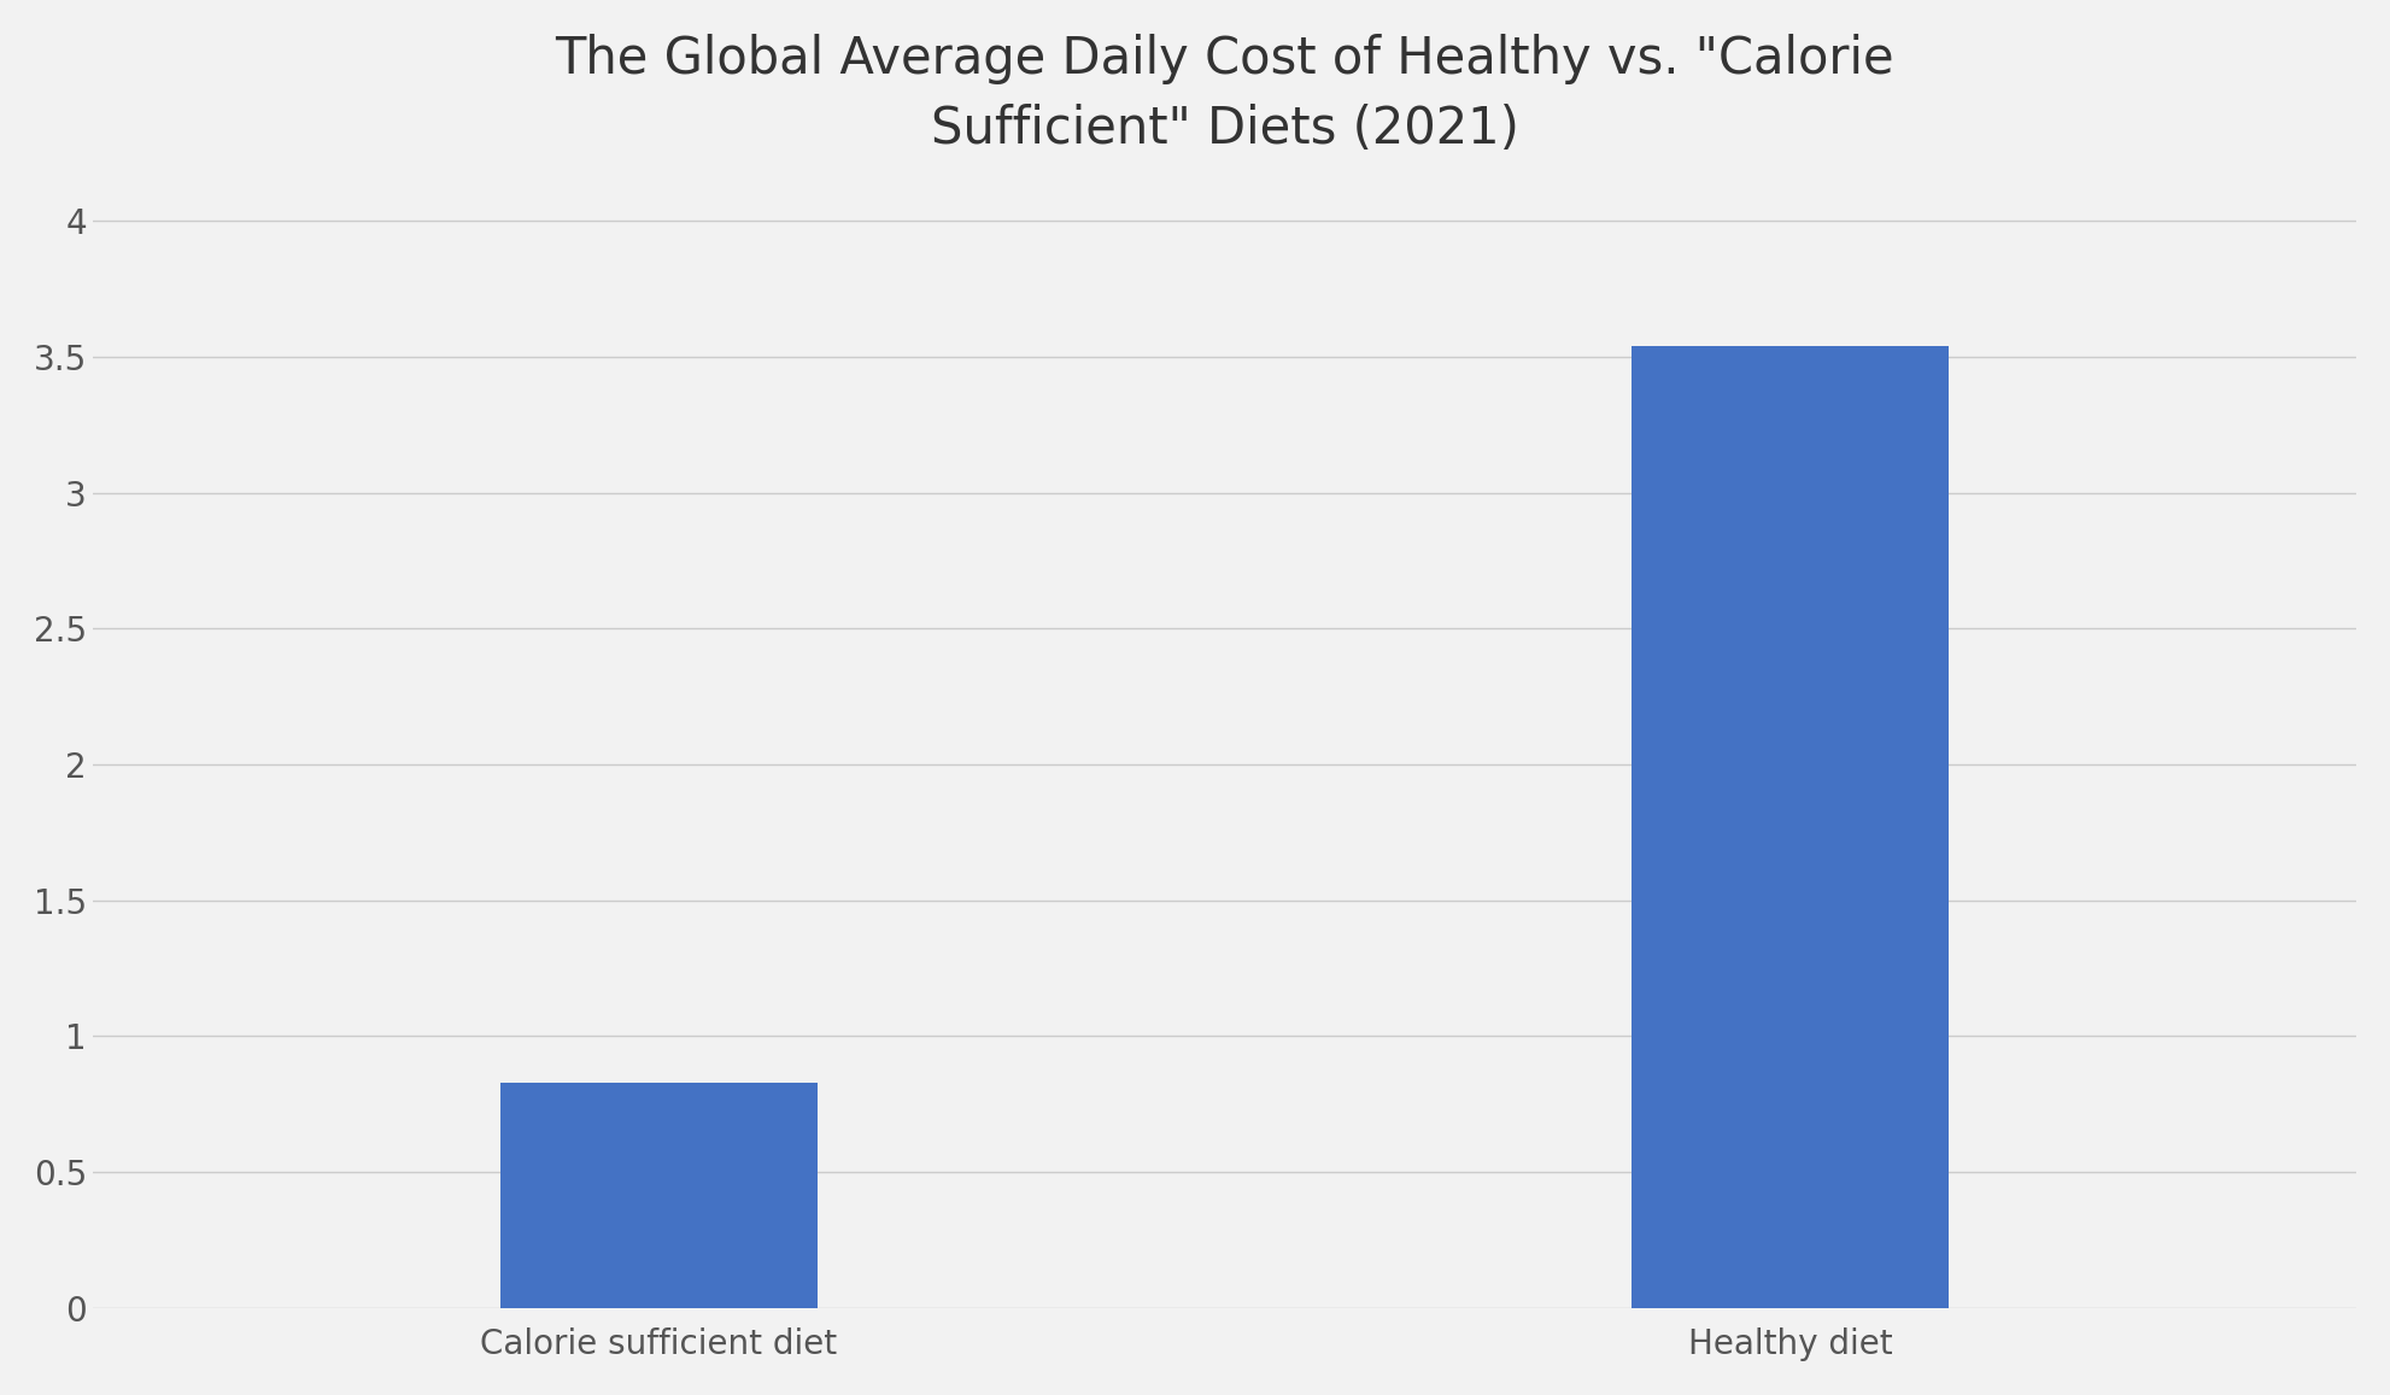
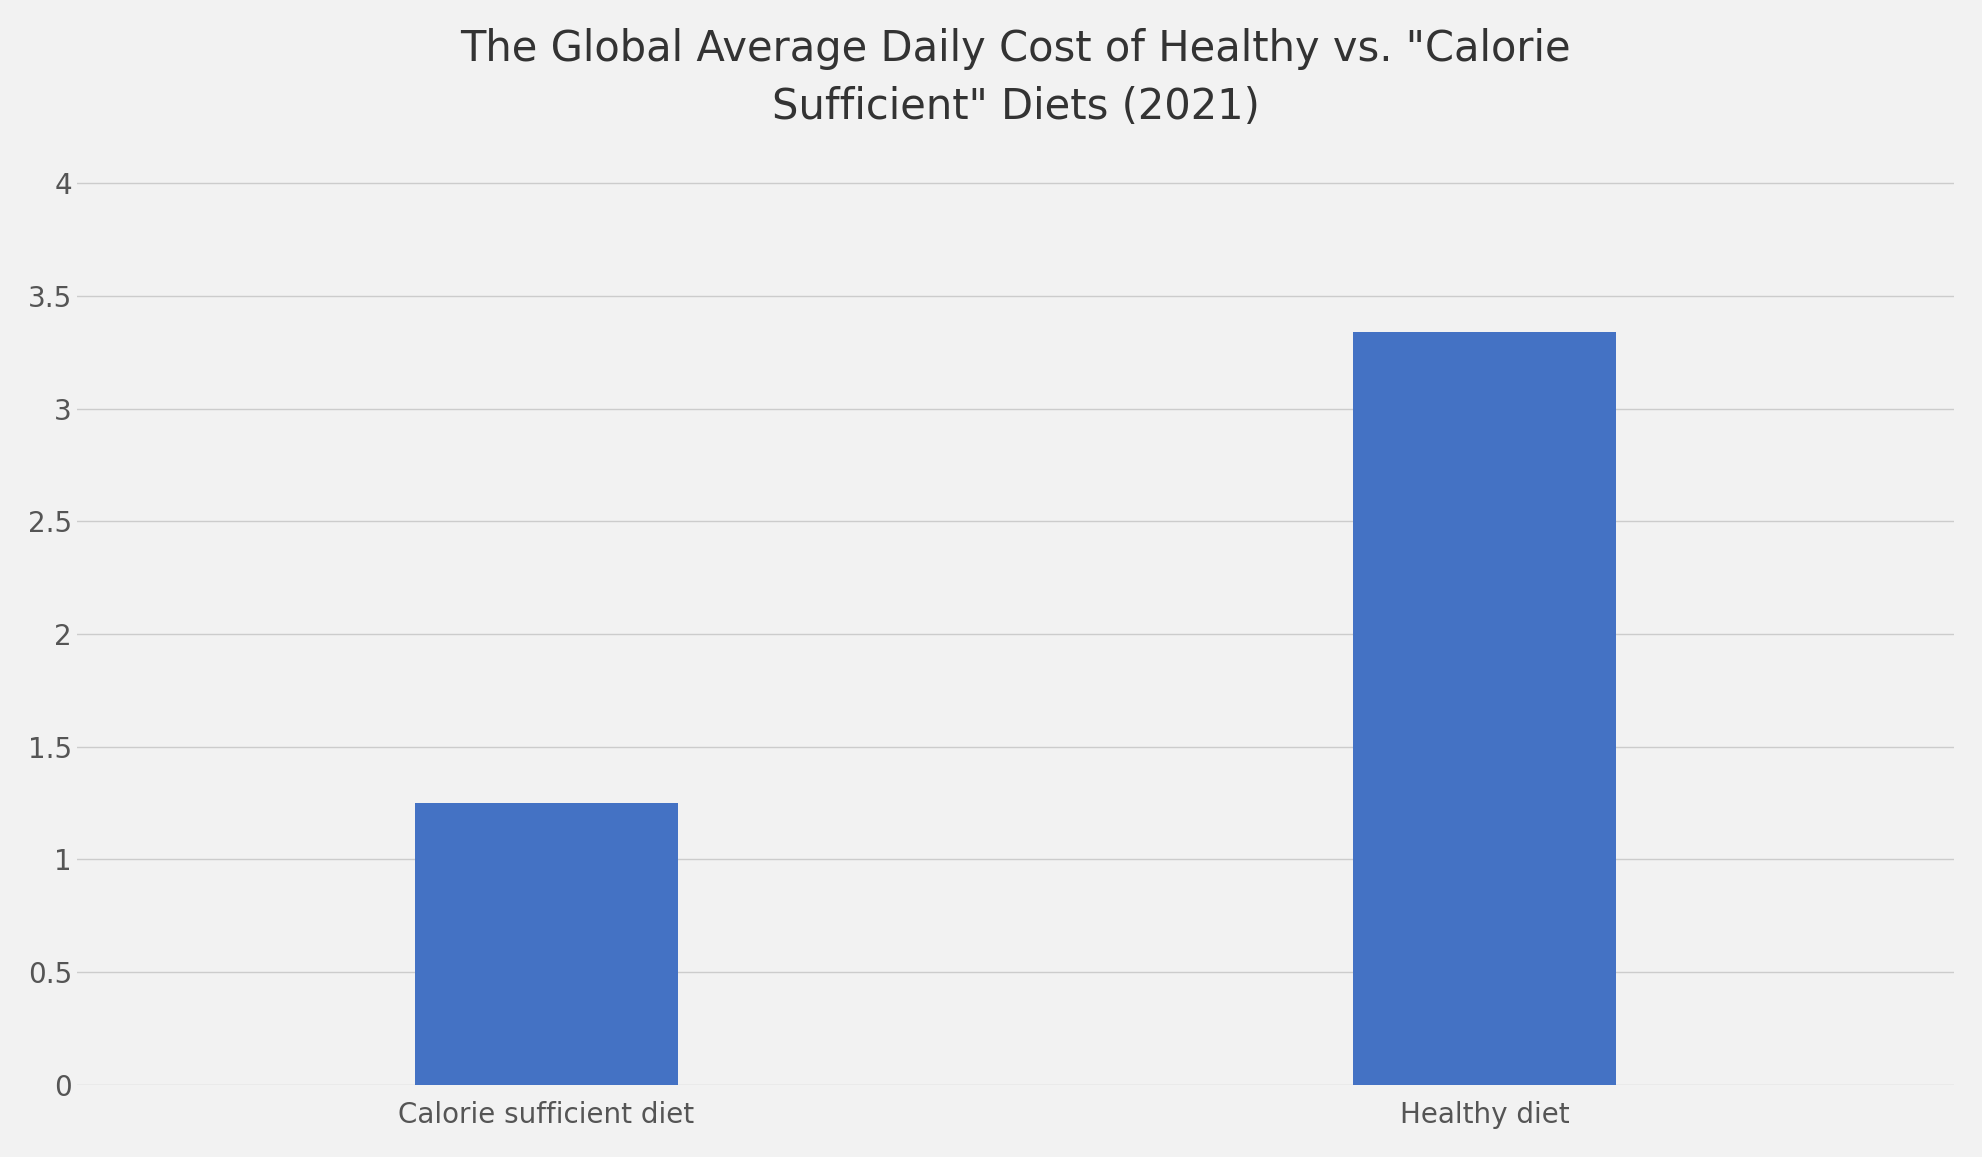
Calorie sufficient diet: 0.83 -> 1.25
Healthy diet: 3.54 -> 3.34
